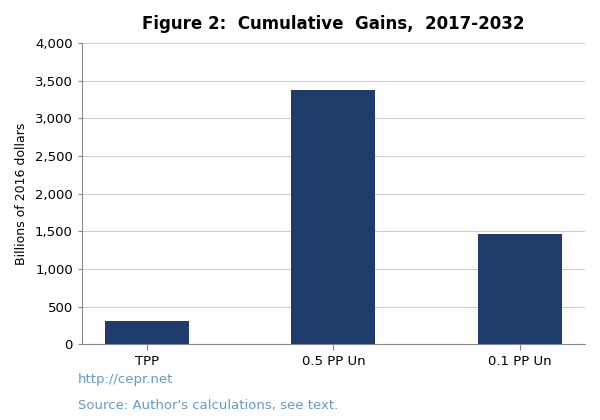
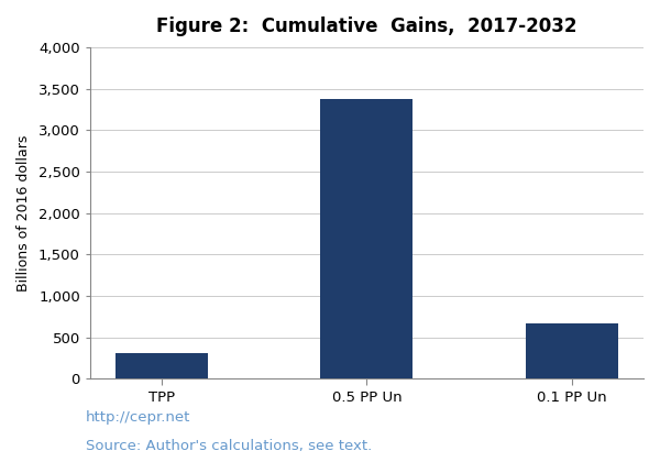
0.1 PP Un: 1,460 -> 670
